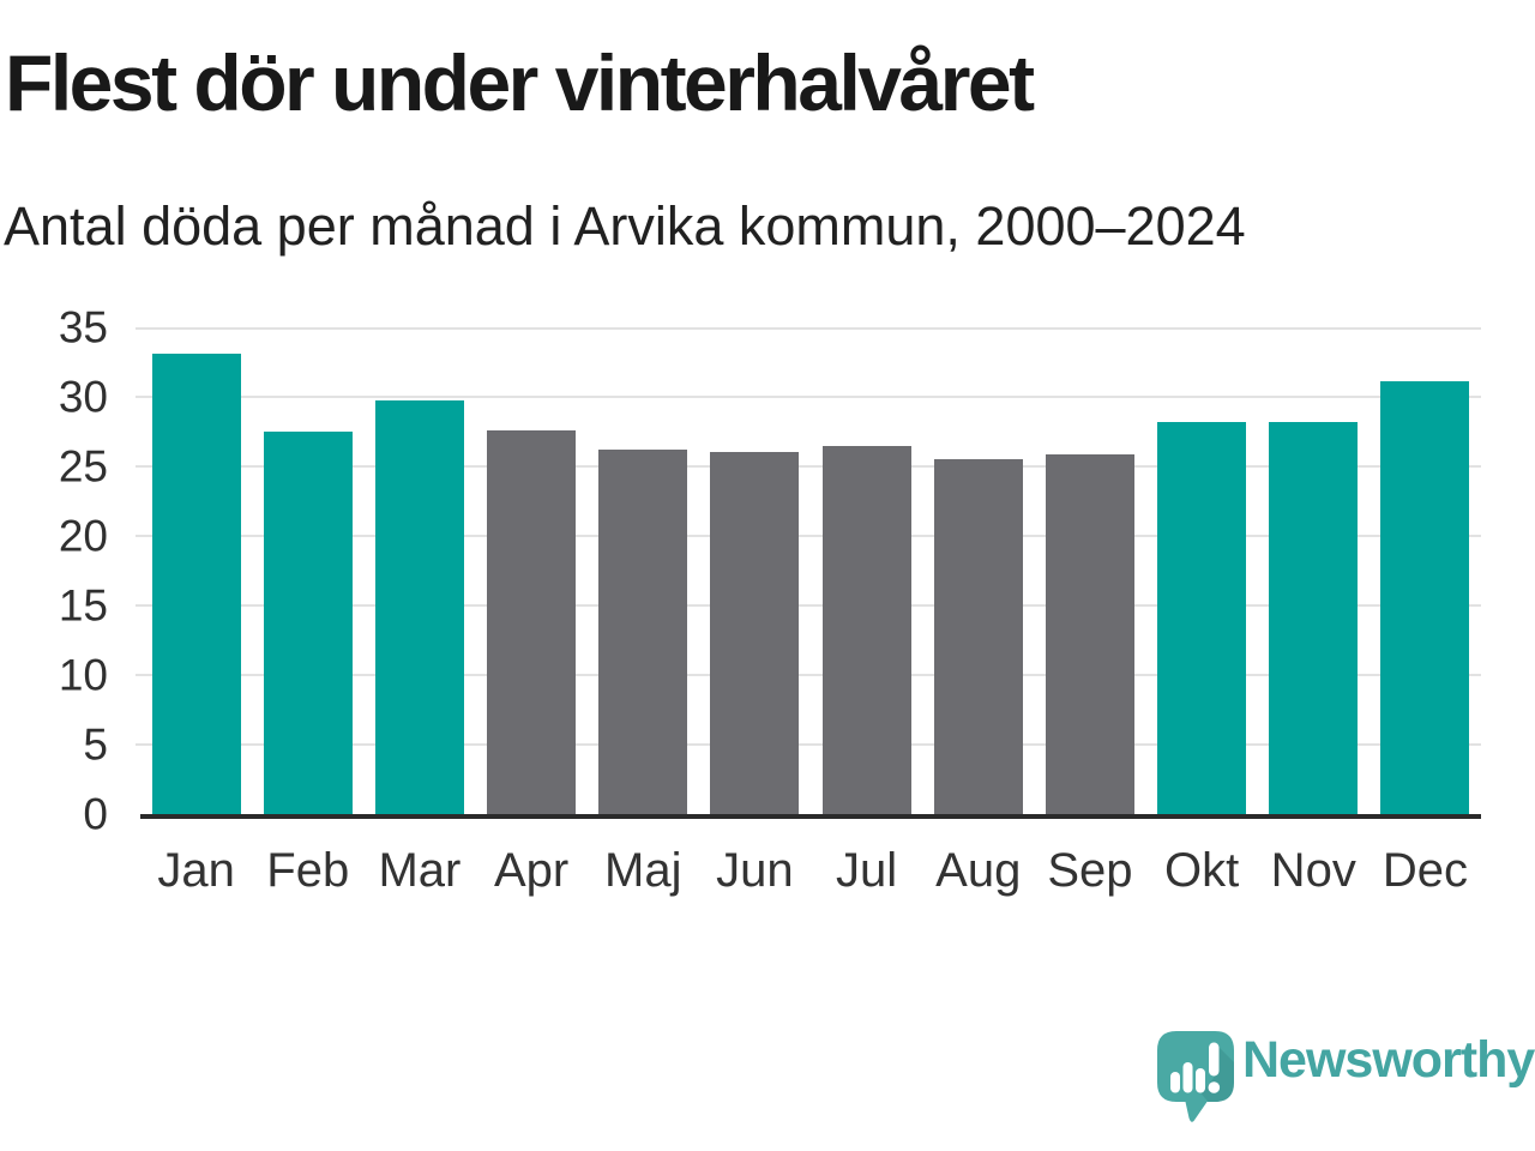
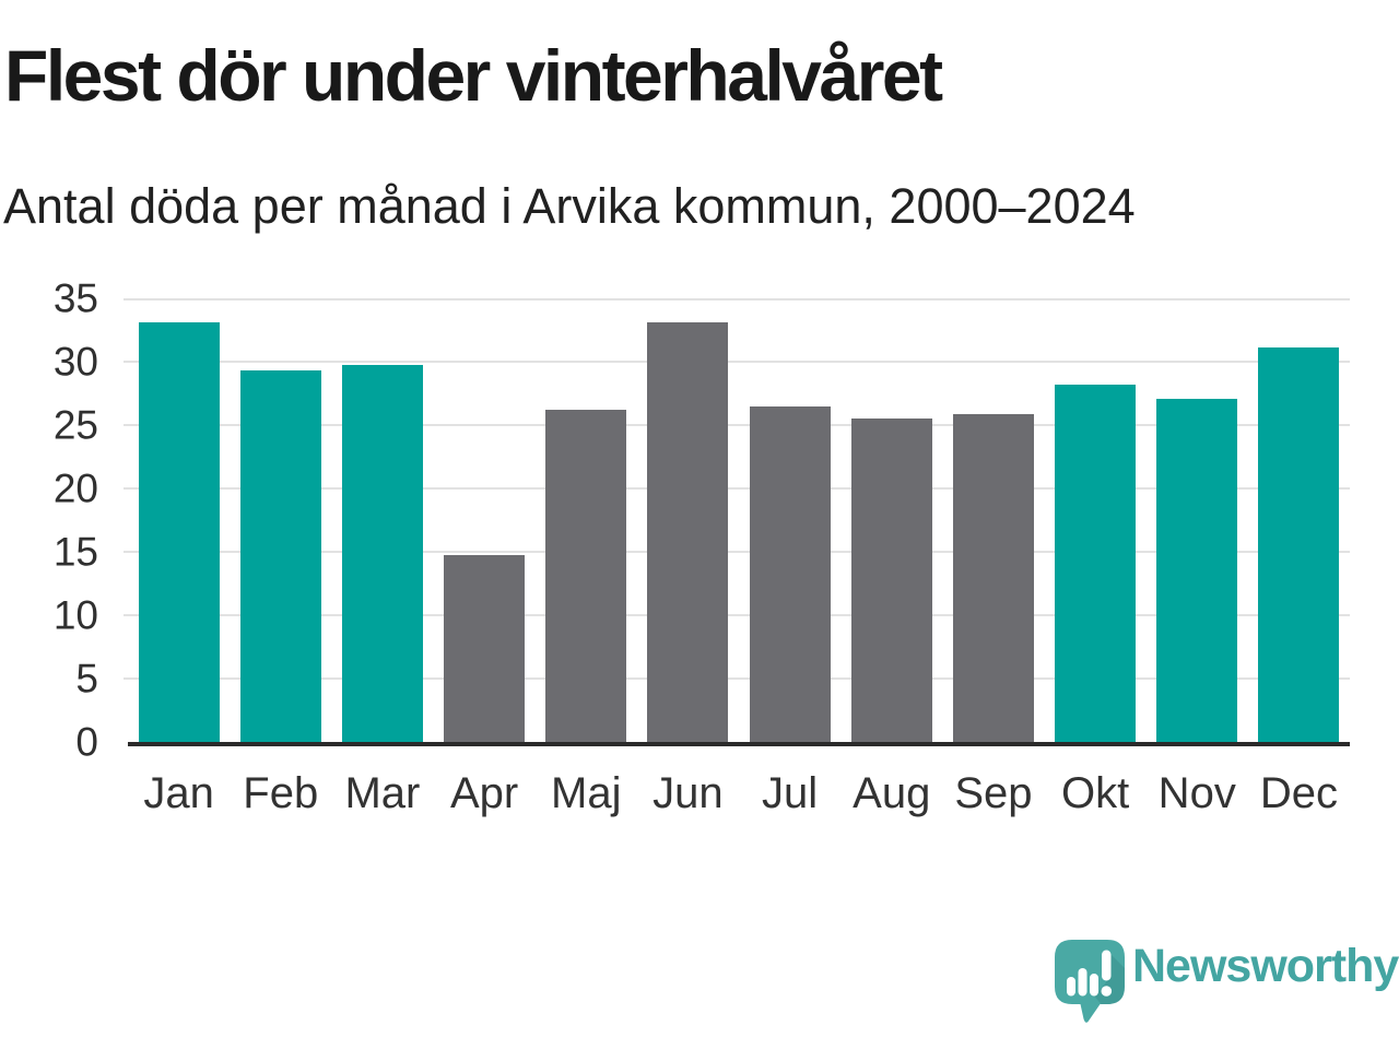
Feb: 27.5 -> 29.3
Apr: 27.6 -> 14.7
Jun: 26.0 -> 33.1
Nov: 28.2 -> 27.1
